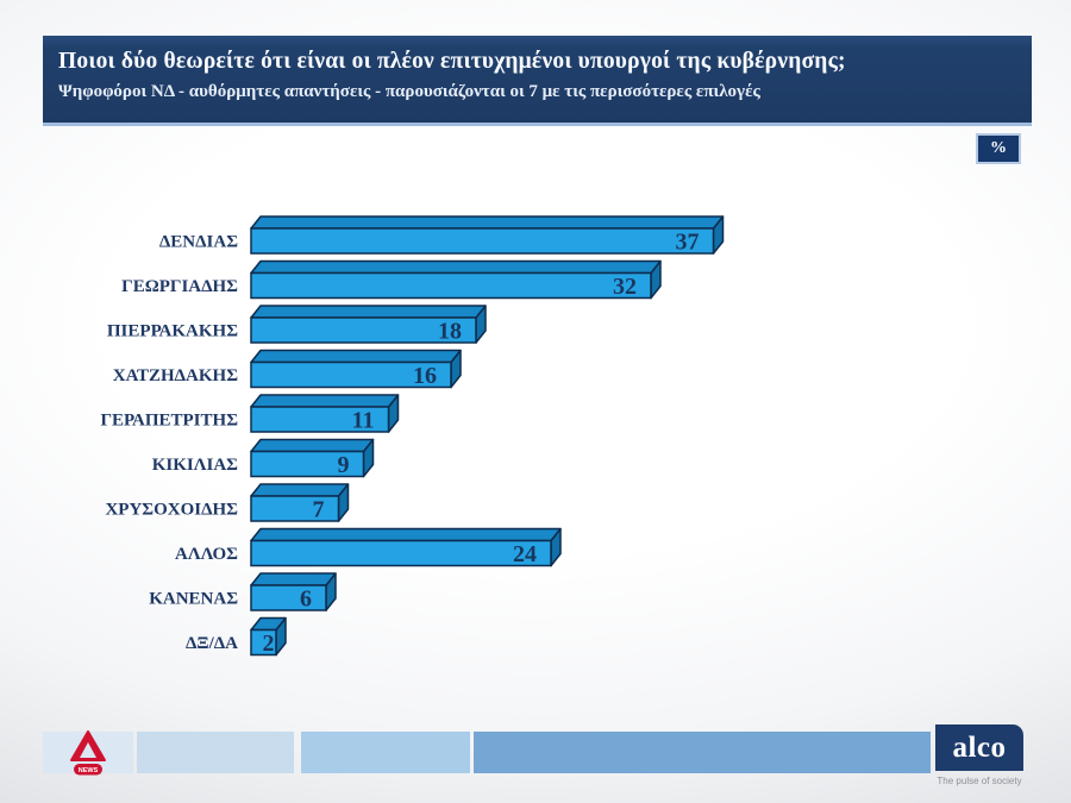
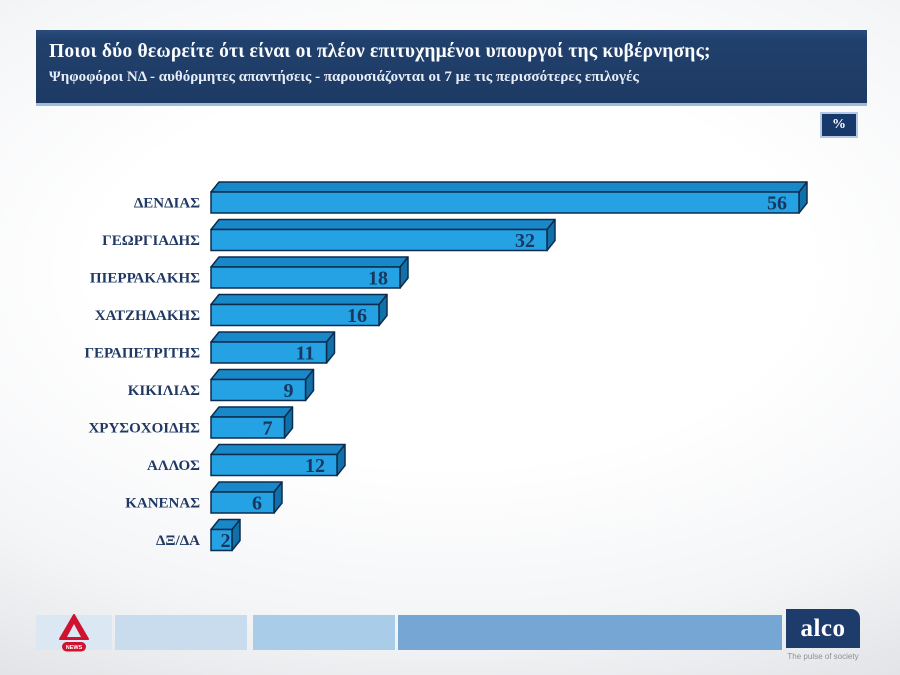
ΔΕΝΔΙΑΣ: 37 -> 56
ΑΛΛΟΣ: 24 -> 12
